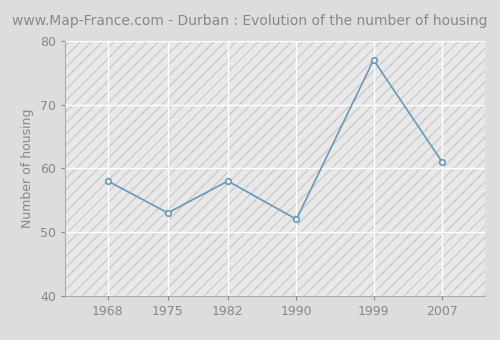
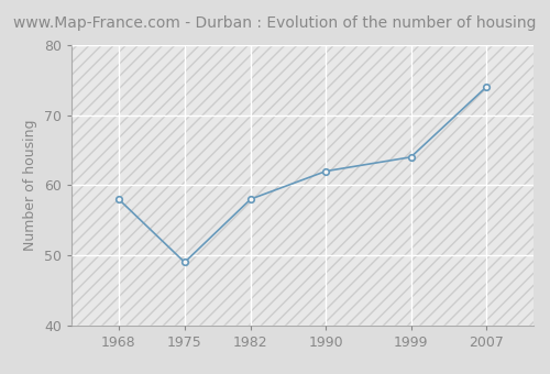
1975: 53 -> 49
1990: 52 -> 62
1999: 77 -> 64
2007: 61 -> 74
